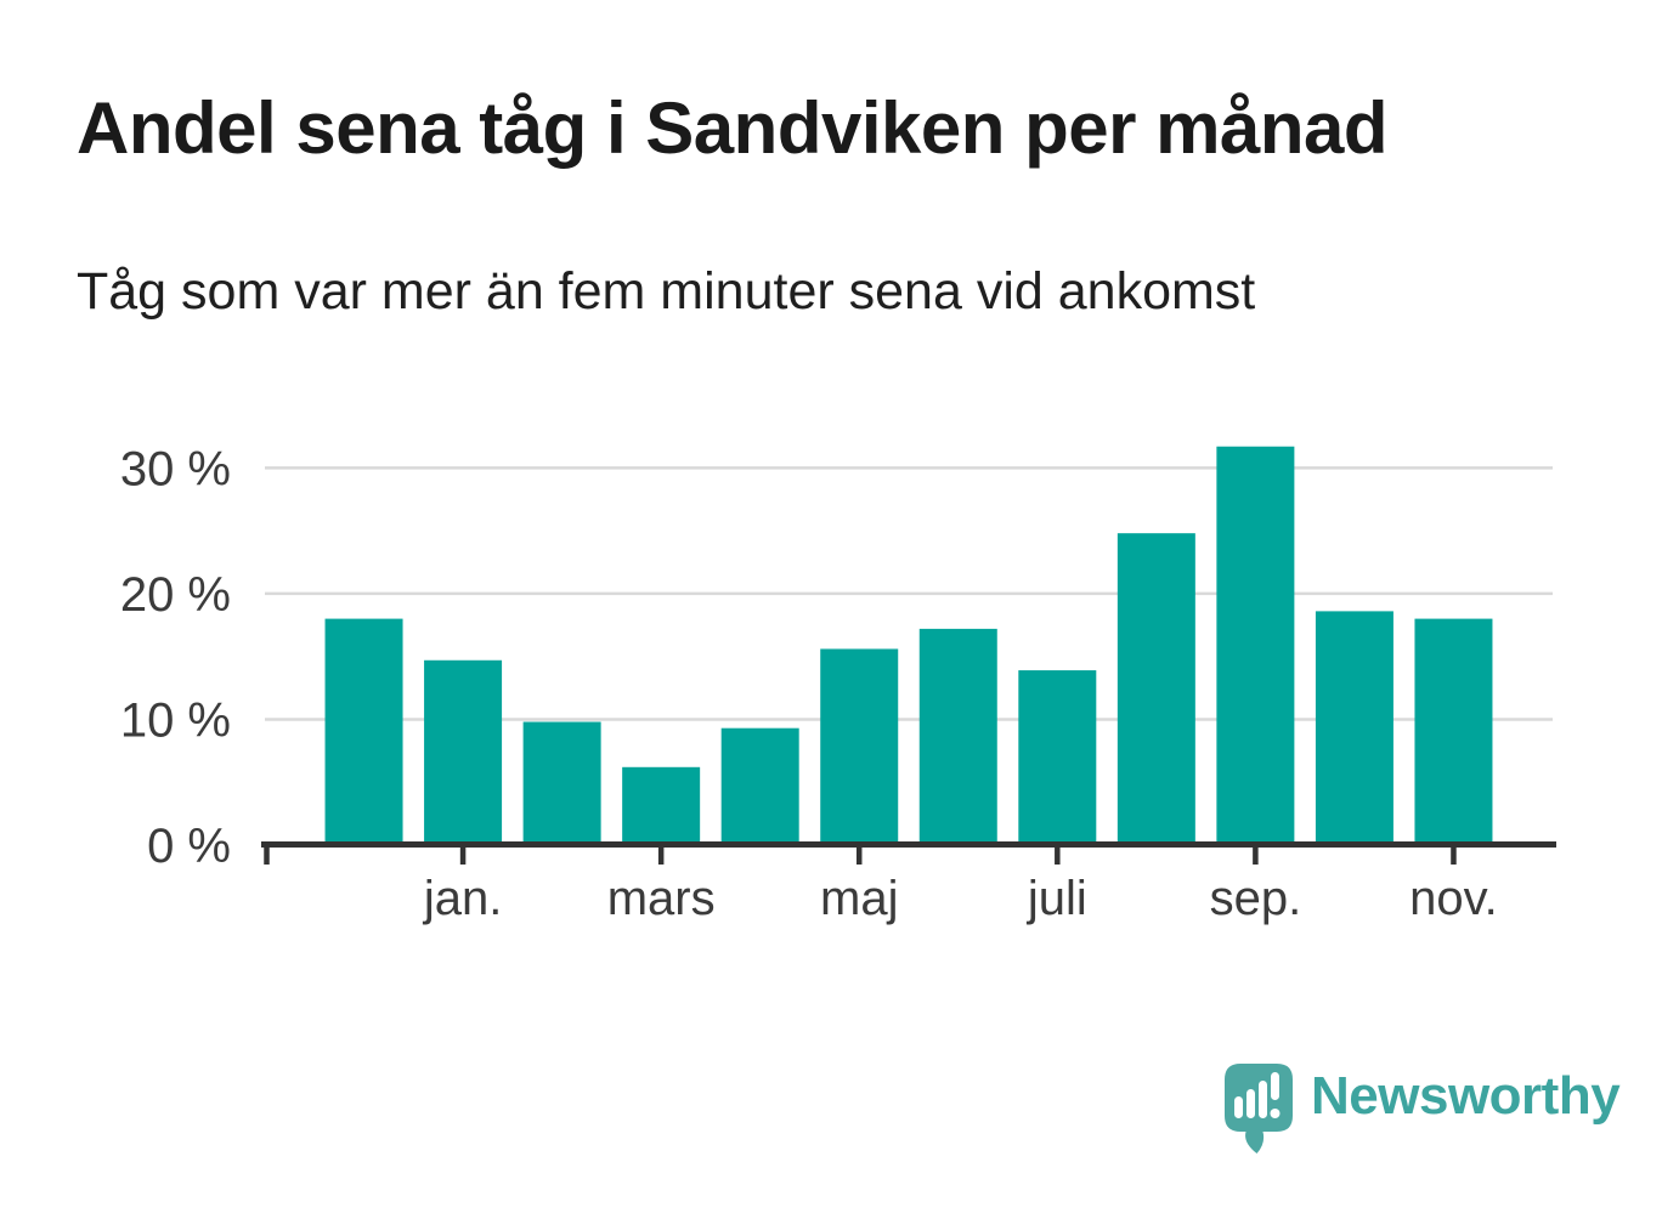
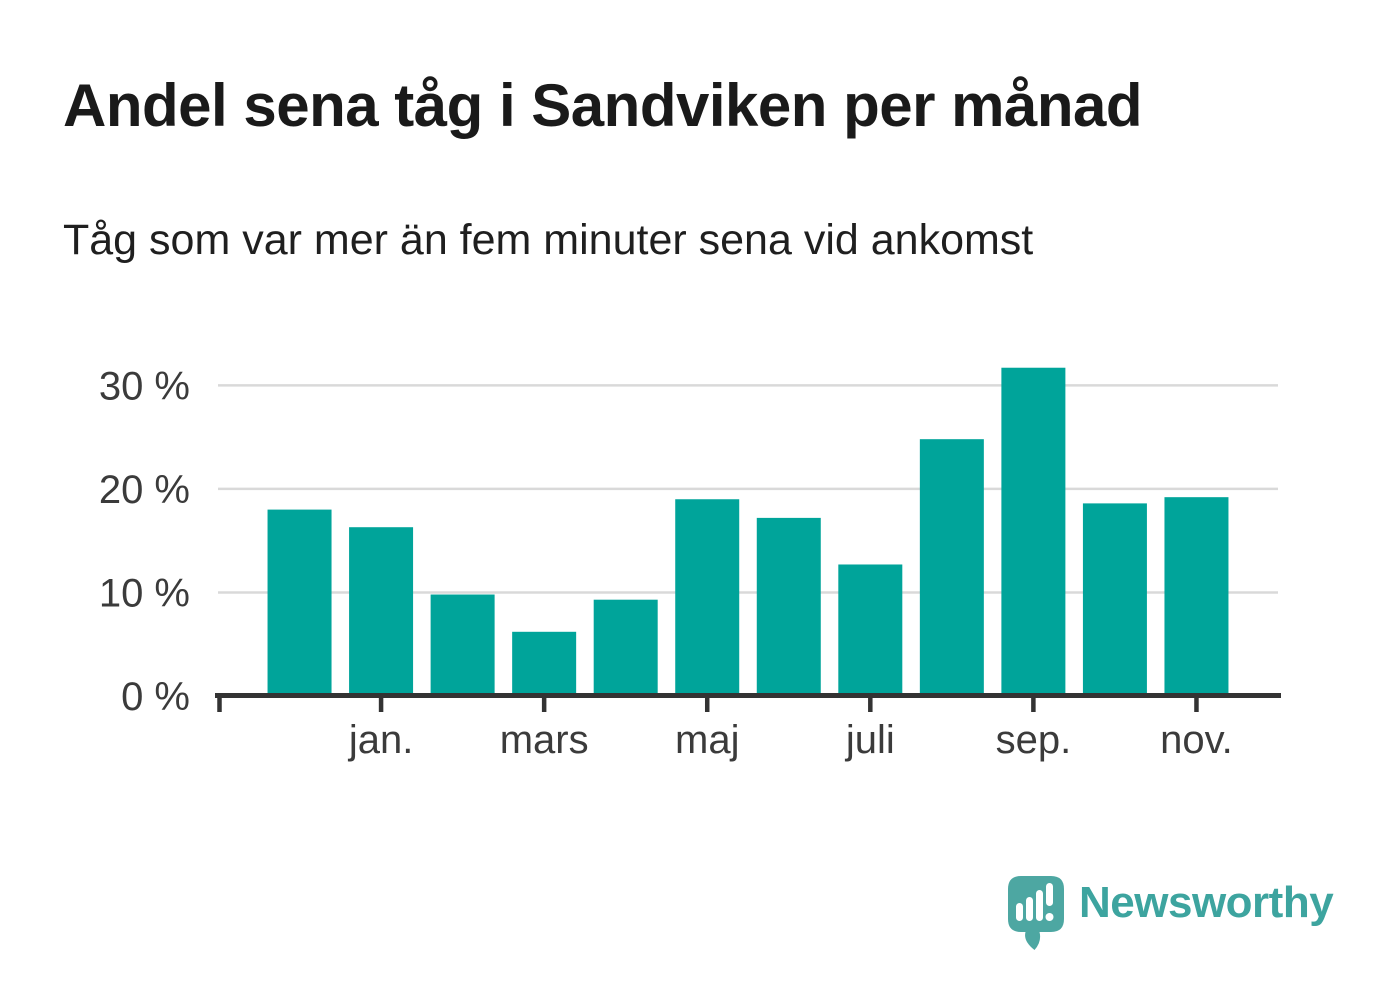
jan.: 14.7% -> 16.3%
maj: 15.6% -> 19.0%
juli: 13.9% -> 12.7%
nov.: 18.0% -> 19.2%
